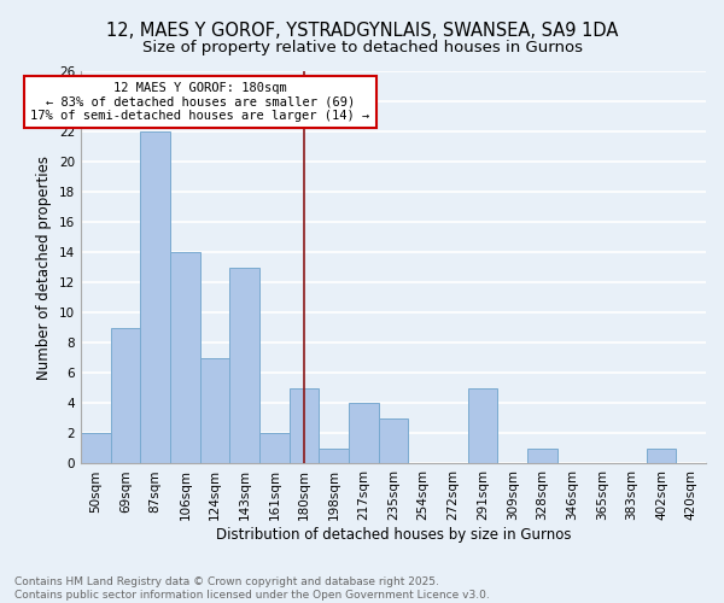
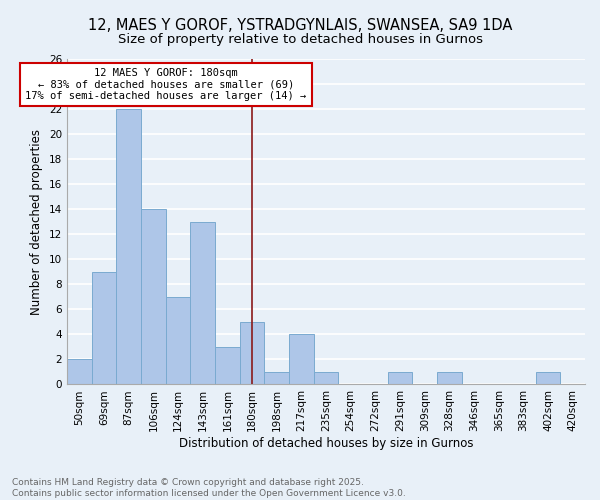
161sqm: 2 -> 3
235sqm: 3 -> 1
291sqm: 5 -> 1
